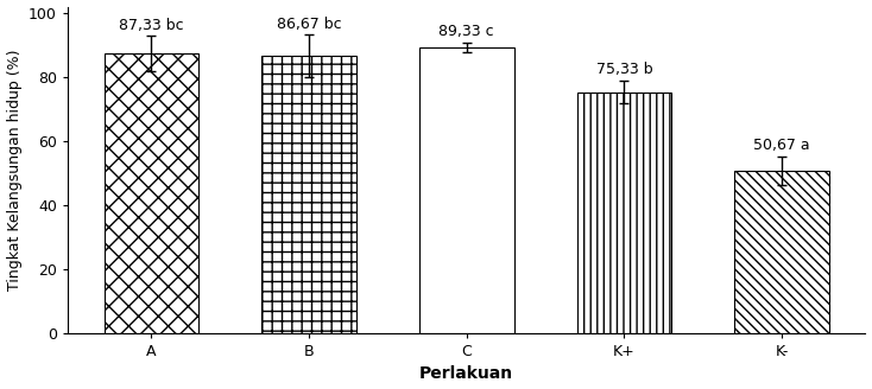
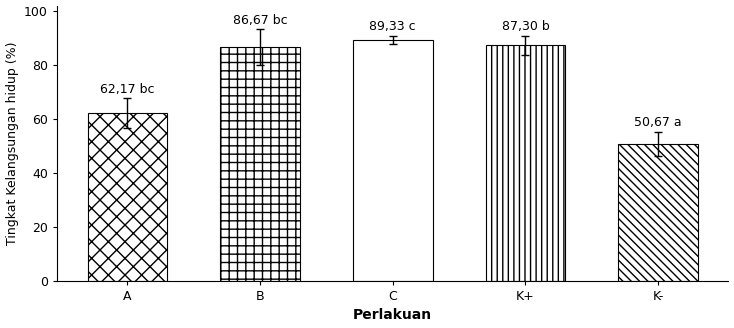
A: 87,33 -> 62,17
K+: 75,33 -> 87,30
